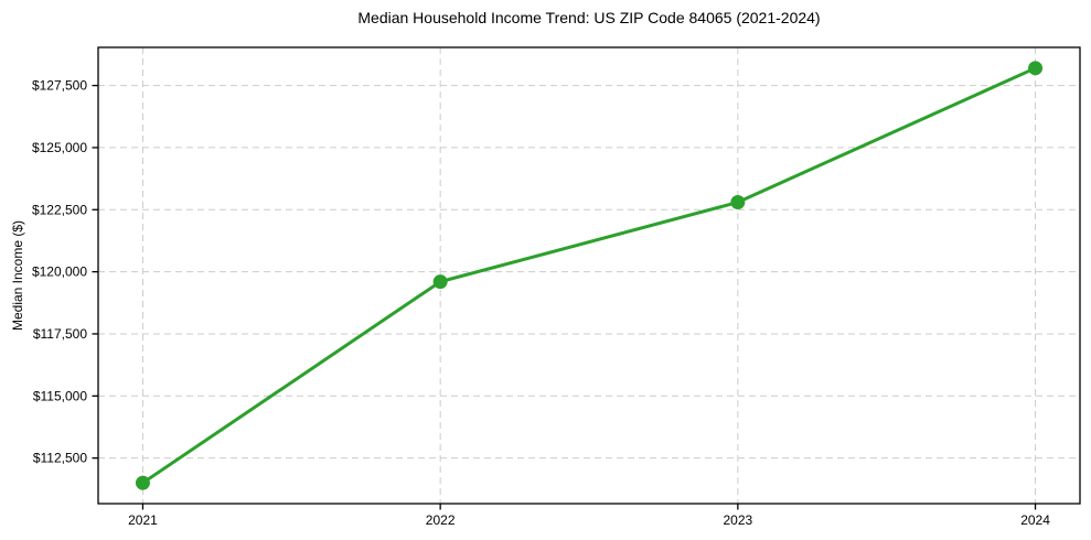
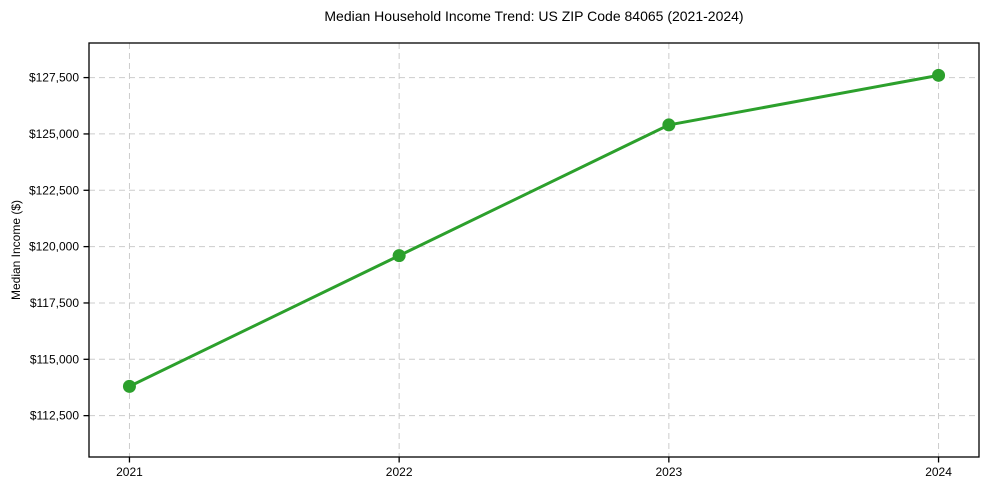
2021: $111500 -> $113800
2023: $122800 -> $125400
2024: $128200 -> $127600
